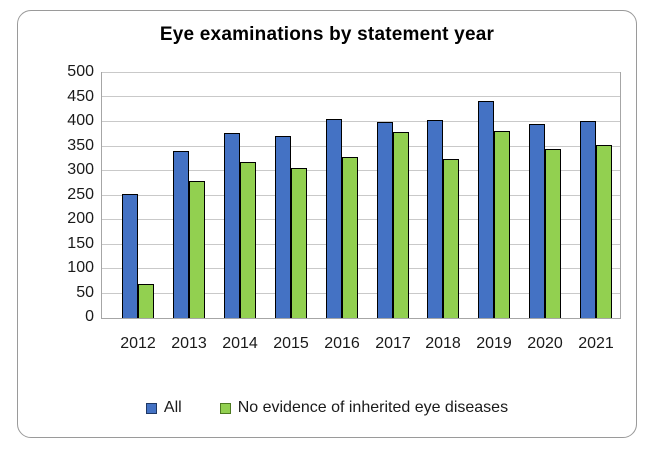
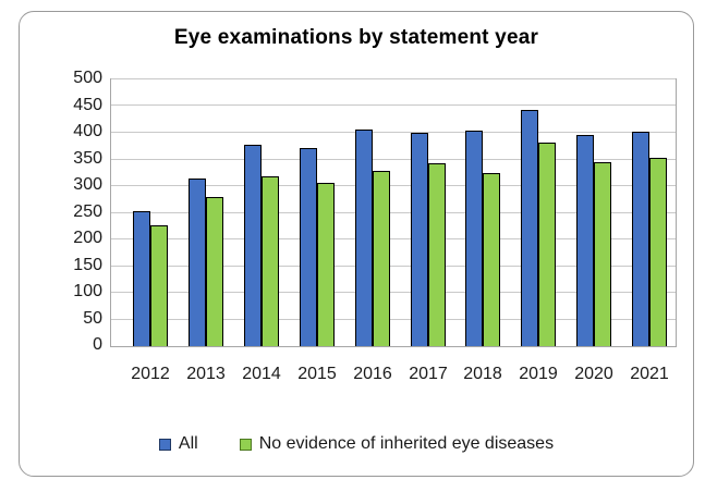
No evidence of inherited eye diseases/2012: 70 -> 230
All/2013: 340 -> 320
No evidence of inherited eye diseases/2017: 380 -> 340
